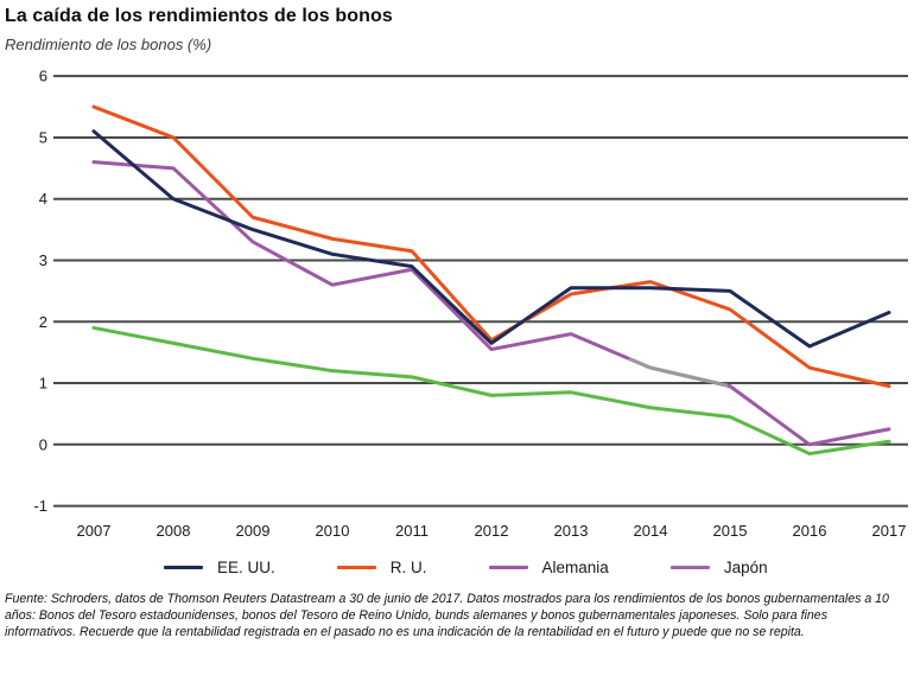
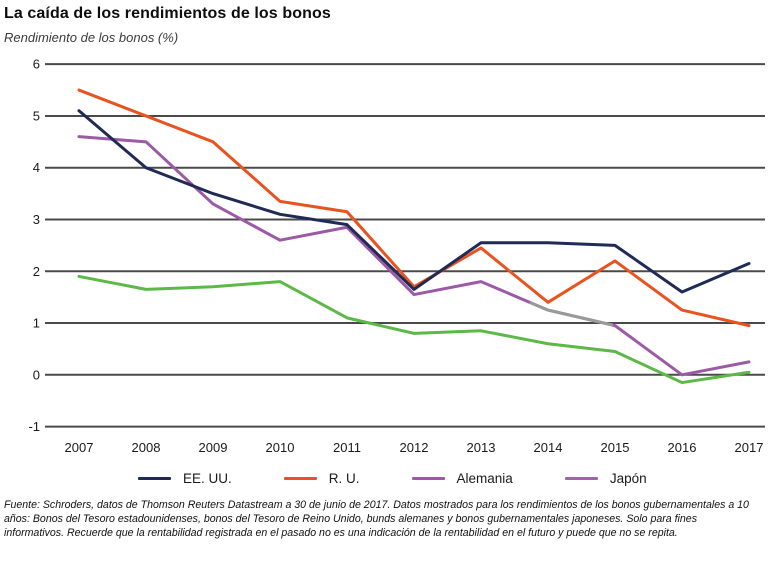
R. U./2009: 3.7 -> 4.5
Japón/2009: 1.4 -> 1.7
Japón/2010: 1.2 -> 1.8
R. U./2014: 2.6 -> 1.4
